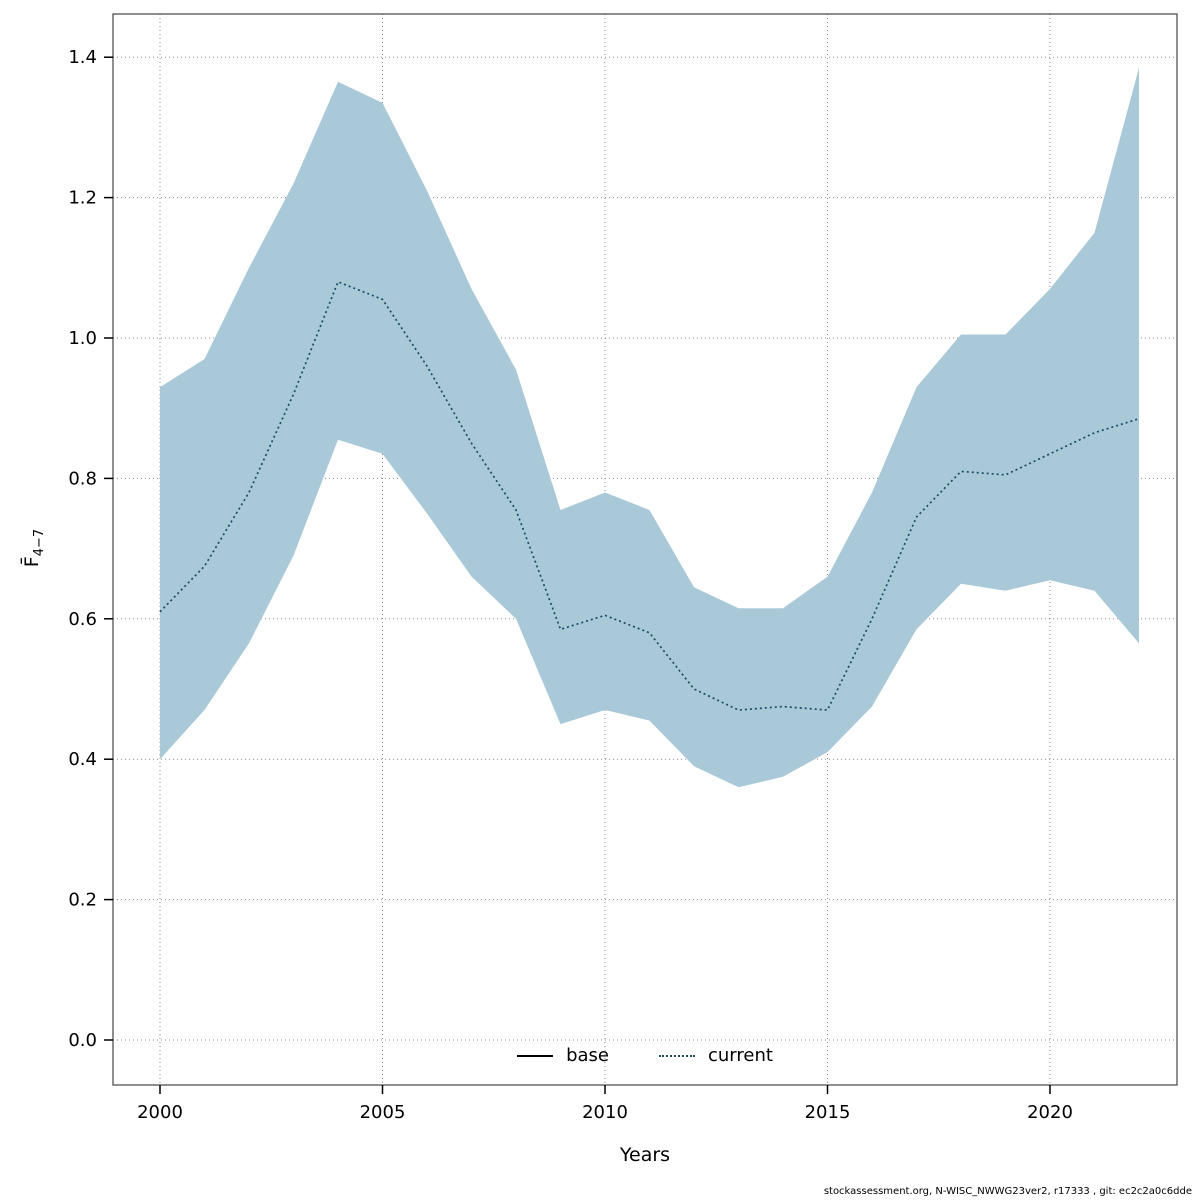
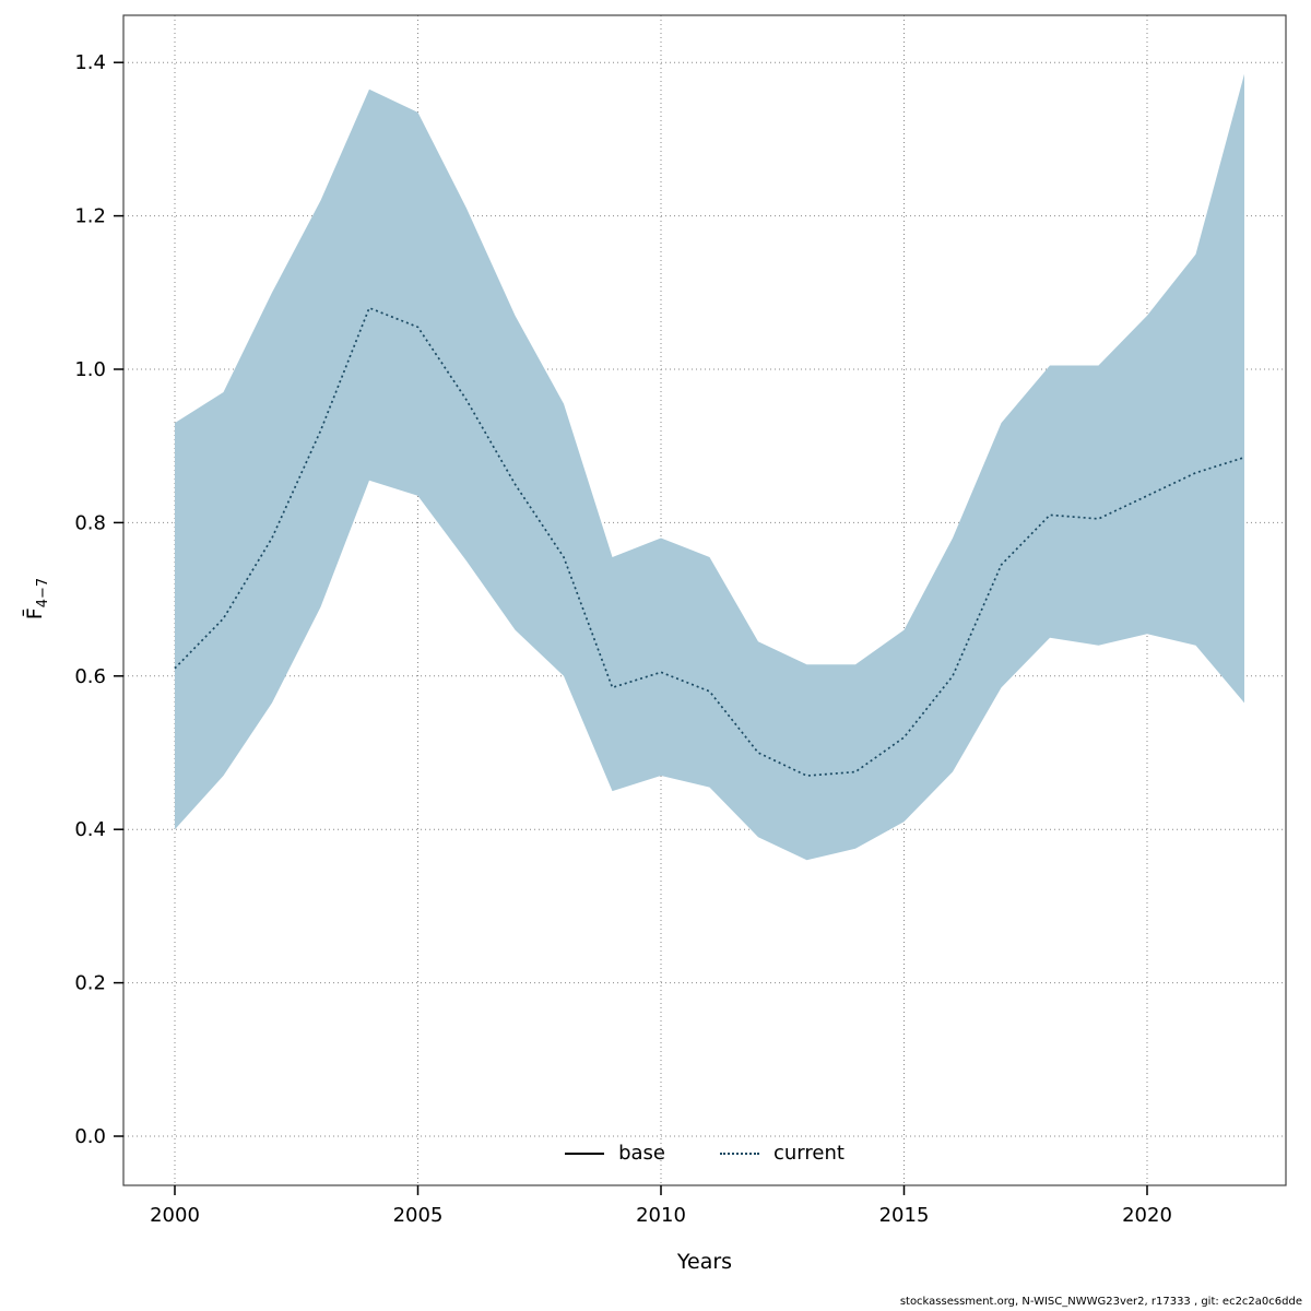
2015: 0.47 -> 0.52
